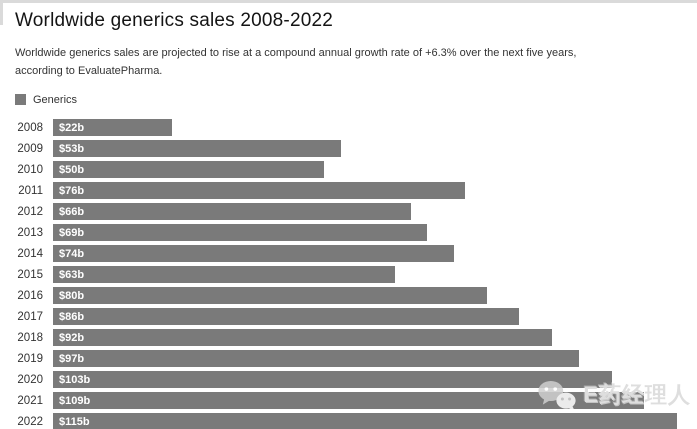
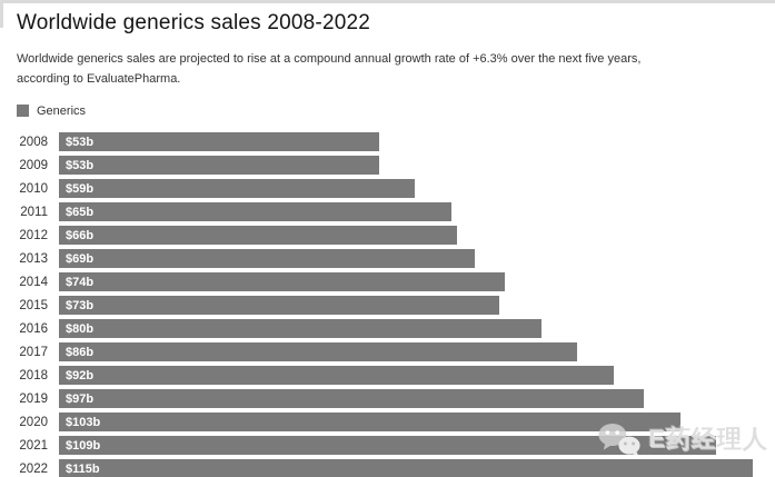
2008: $22b -> $53b
2010: $50b -> $59b
2011: $76b -> $65b
2015: $63b -> $73b
